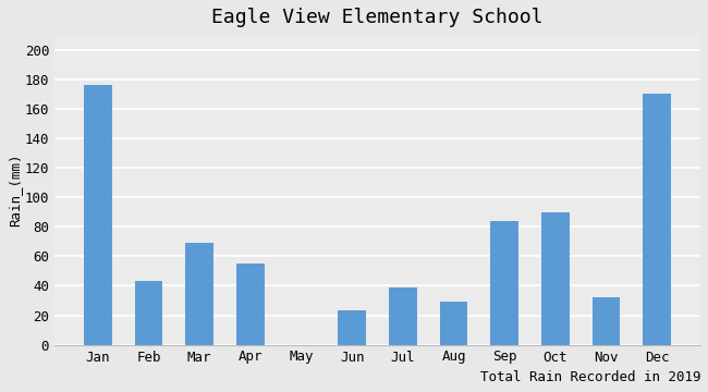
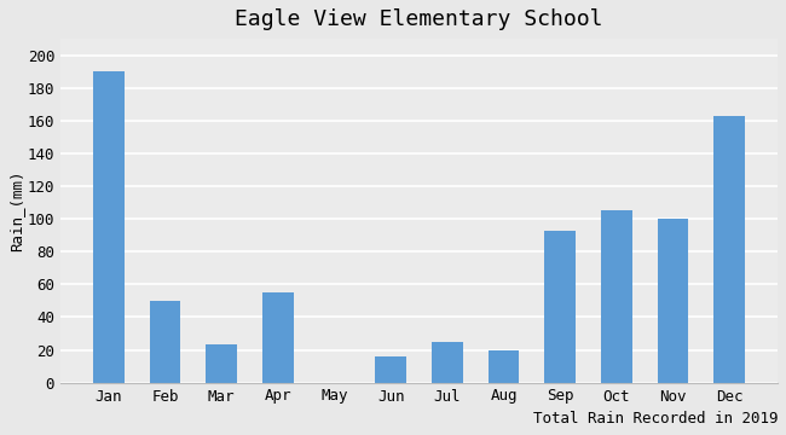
Jan: 176 -> 190
Feb: 43 -> 50
Mar: 69 -> 23
Jun: 23 -> 16
Jul: 39 -> 25
Aug: 29 -> 20
Sep: 84 -> 93
Oct: 90 -> 105
Nov: 32 -> 100
Dec: 170 -> 163
